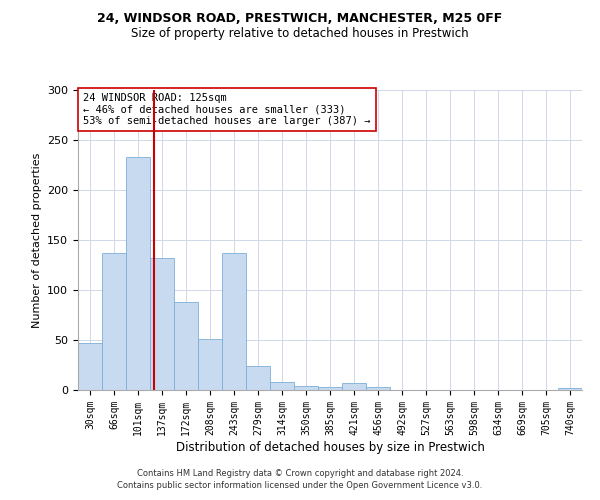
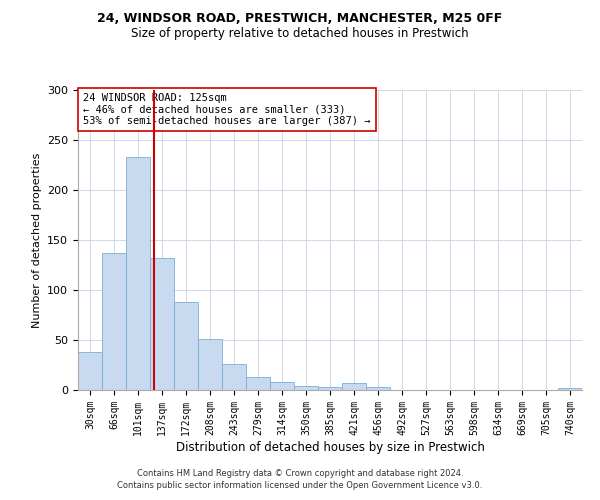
30sqm: 47 -> 38
243sqm: 137 -> 26
279sqm: 24 -> 13
